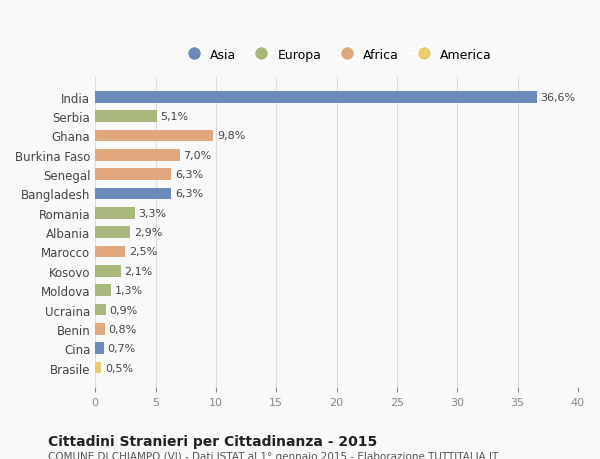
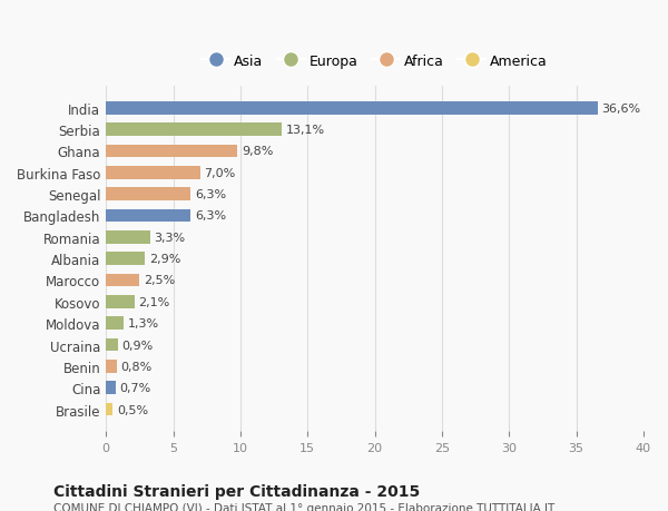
Serbia: 5,1% -> 13,1%
